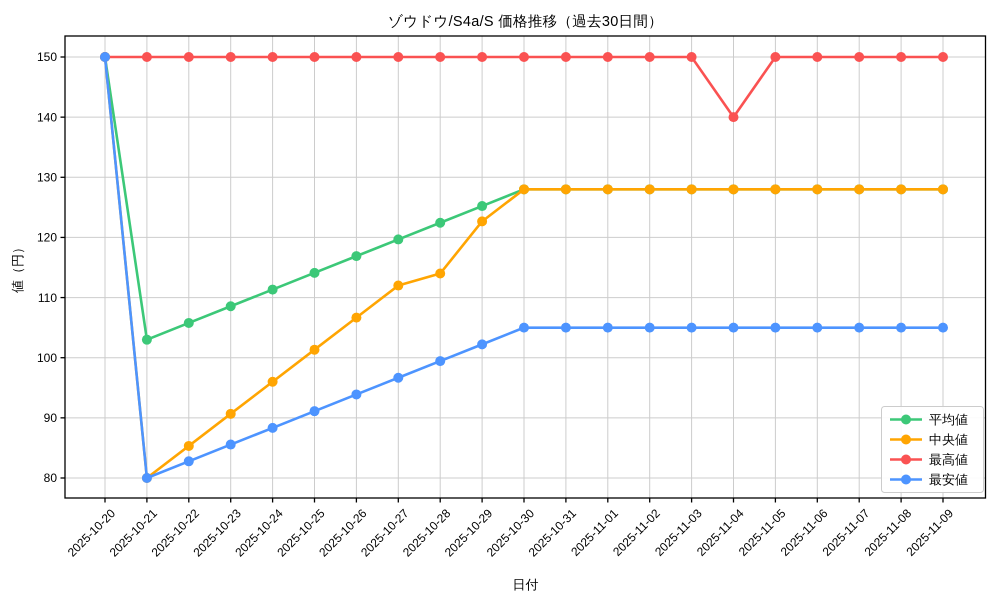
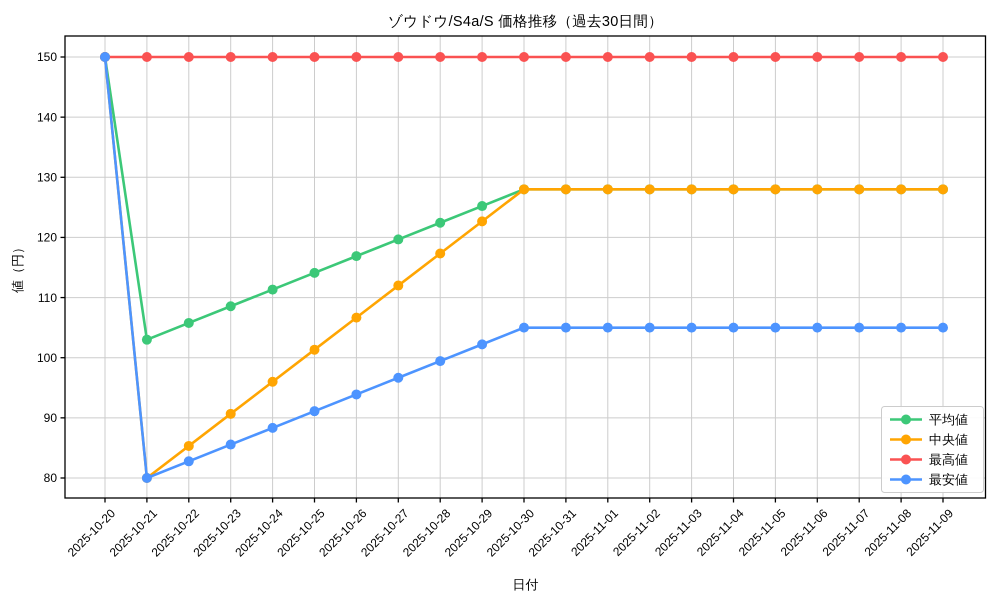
中央値/2025-10-28: 114 -> 117
最高値/2025-11-04: 140 -> 150
